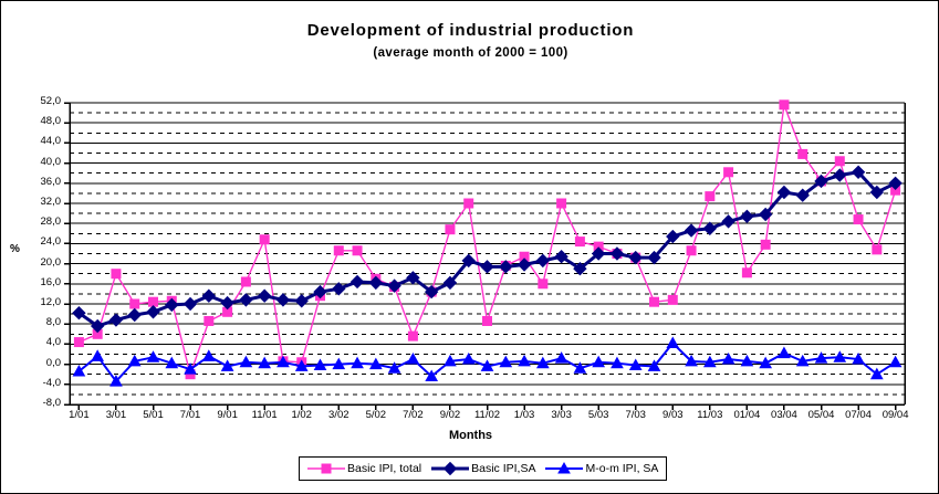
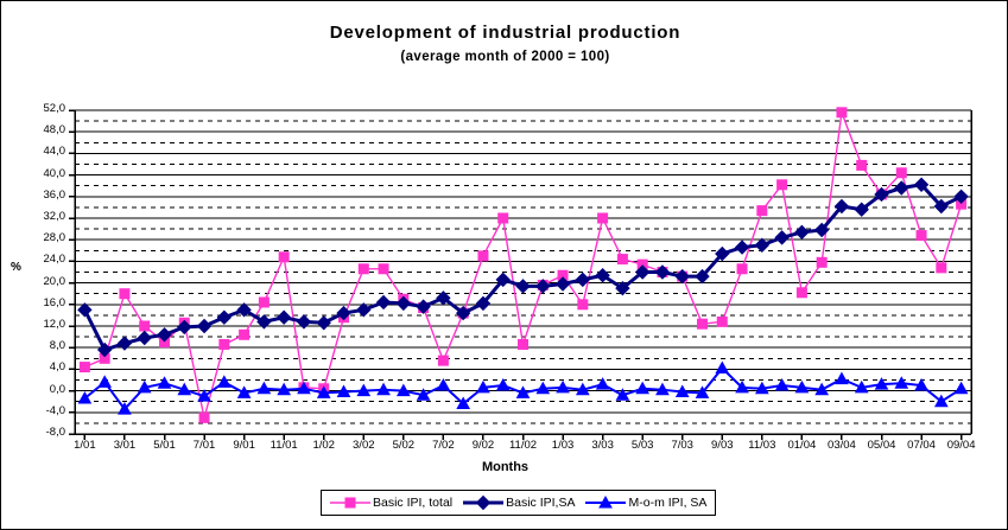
Basic IPI,SA/1/01: 10 -> 15
Basic IPI, total/5/01: 12 -> 9
Basic IPI, total/7/01: -2 -> -5
Basic IPI,SA/9/01: 12 -> 15
Basic IPI, total/9/02: 27 -> 25
